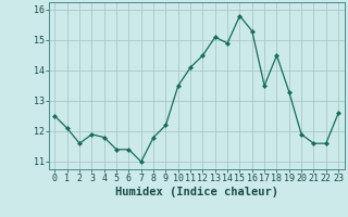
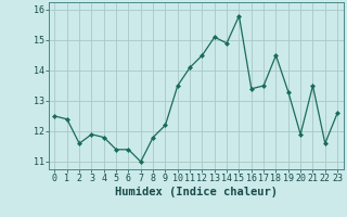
1: 12.1 -> 12.4
16: 15.3 -> 13.4
21: 11.6 -> 13.5
